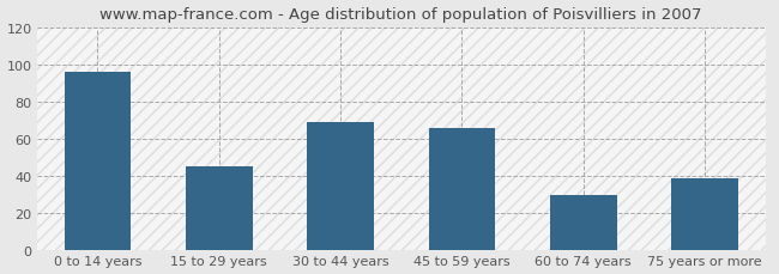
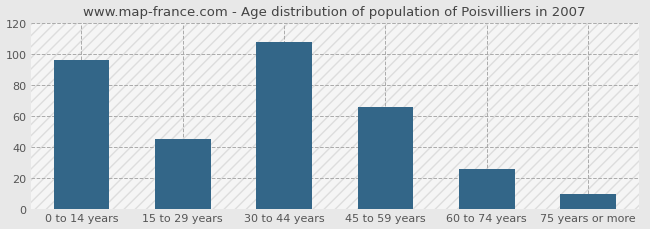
30 to 44 years: 69 -> 108
60 to 74 years: 30 -> 26
75 years or more: 39 -> 10
